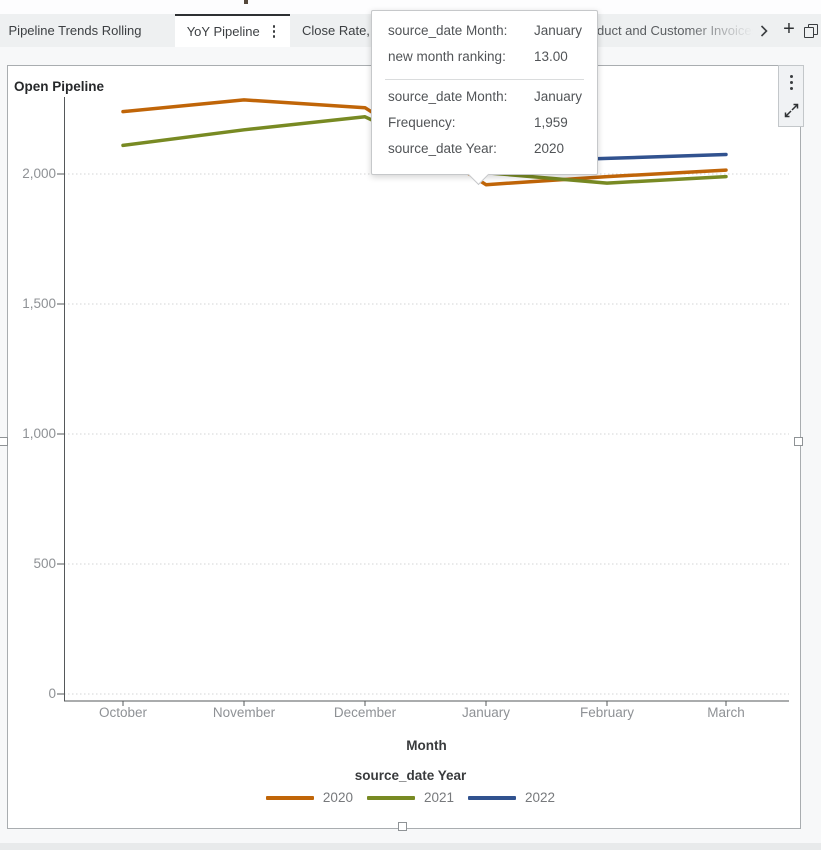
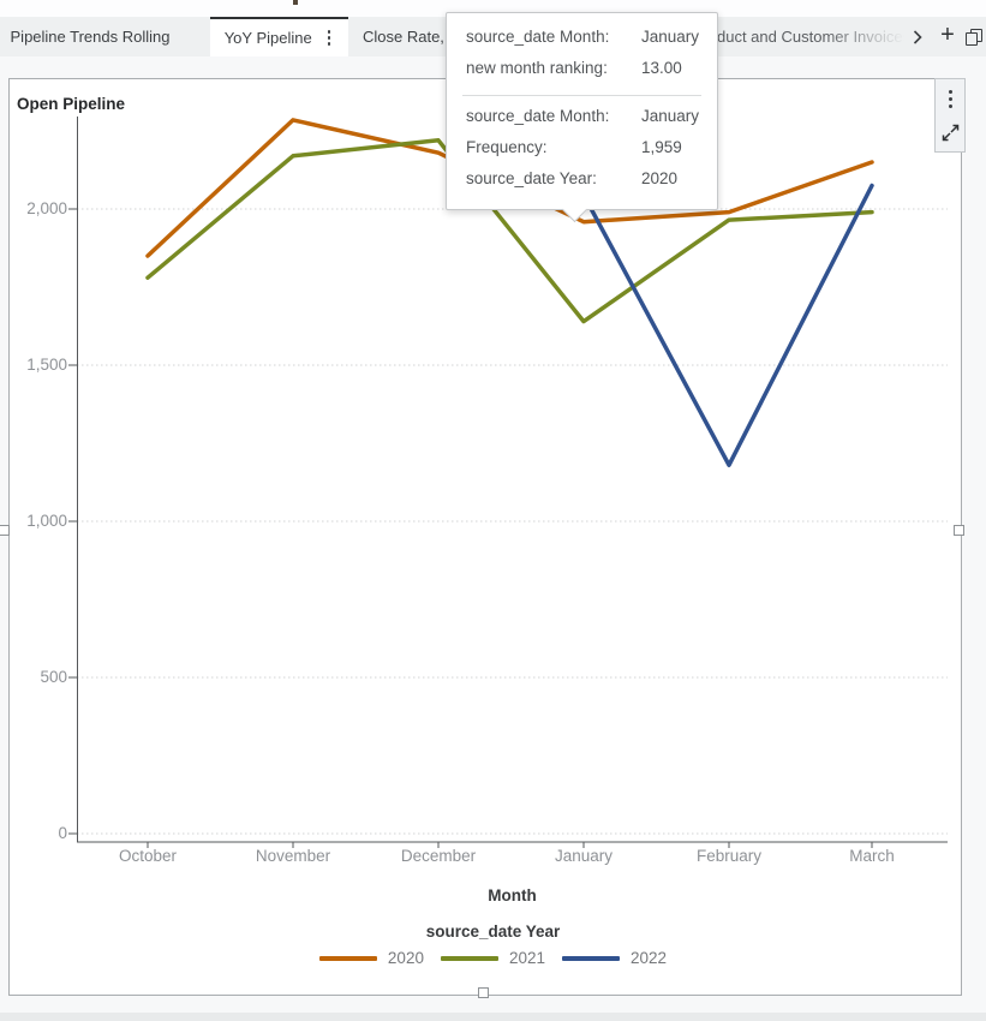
2020/October: 2240 -> 1850
2021/October: 2110 -> 1780
2020/December: 2260 -> 2180
2021/January: 2000 -> 1640
2022/February: 2060 -> 1180
2020/March: 2020 -> 2150
